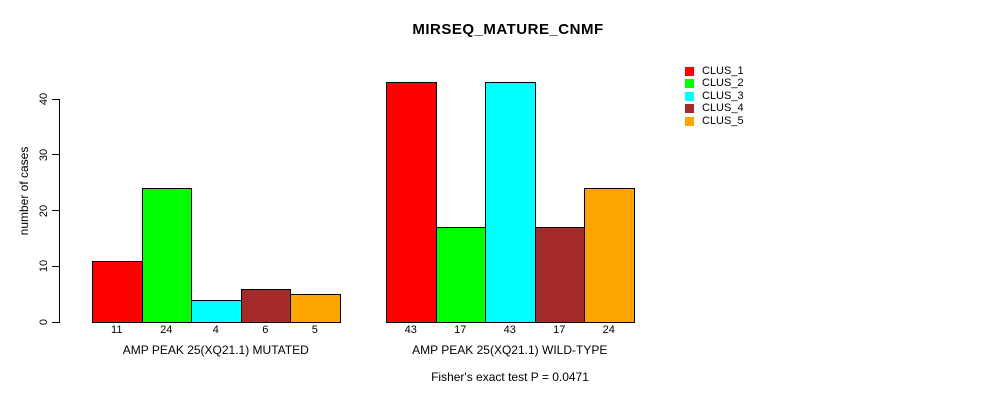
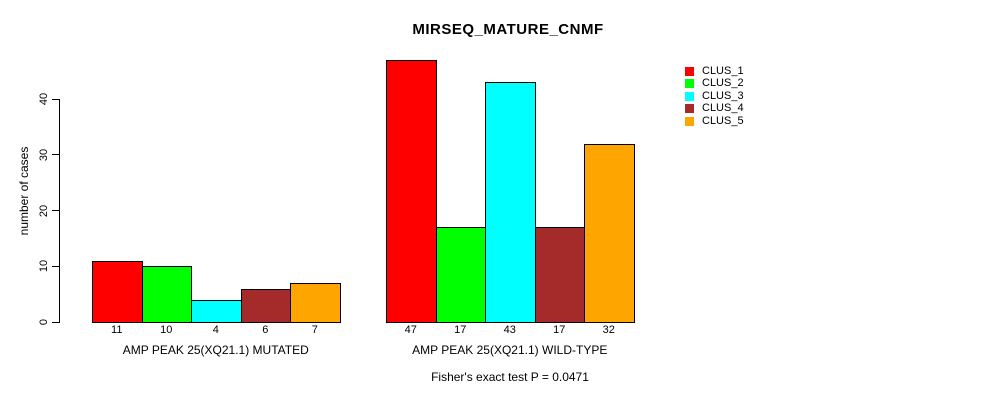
CLUS_2/AMP PEAK 25(XQ21.1) MUTATED: 24 -> 10
CLUS_5/AMP PEAK 25(XQ21.1) MUTATED: 5 -> 7
CLUS_1/AMP PEAK 25(XQ21.1) WILD-TYPE: 43 -> 47
CLUS_5/AMP PEAK 25(XQ21.1) WILD-TYPE: 24 -> 32
